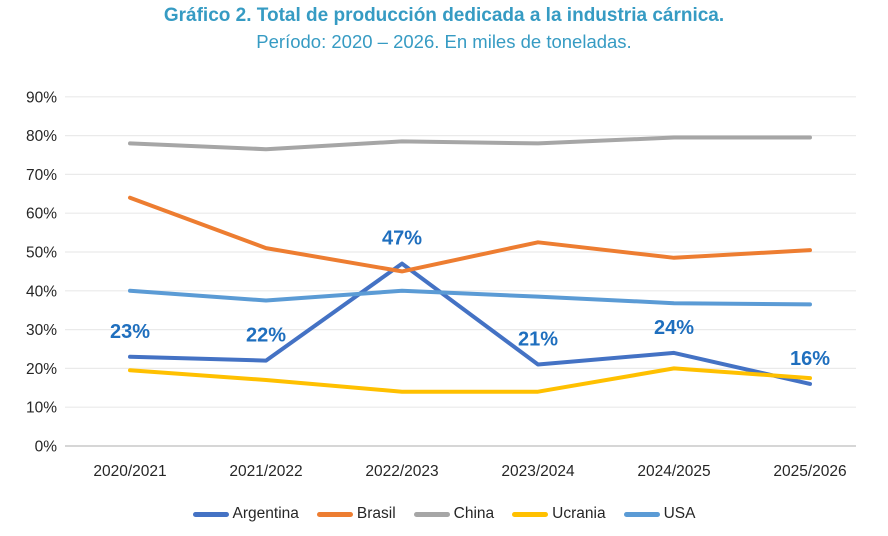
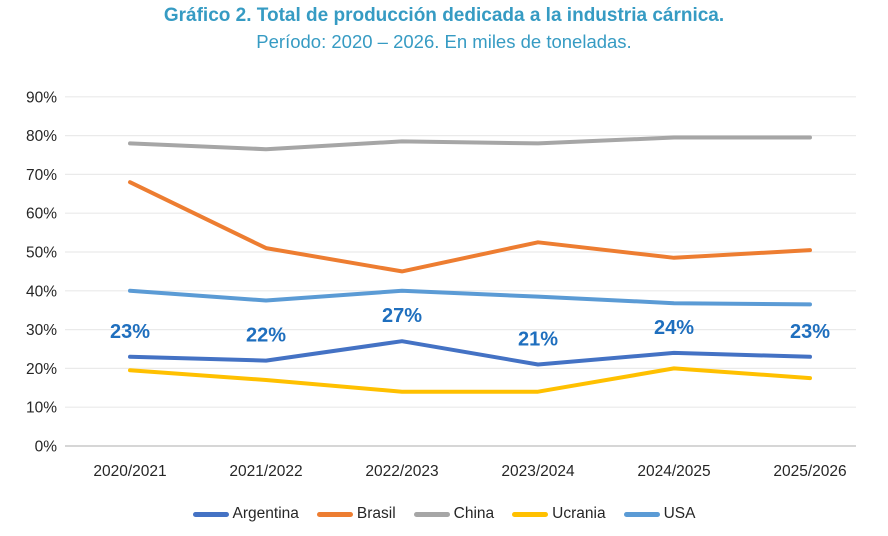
Brasil/2020/2021: 64% -> 68%
Argentina/2022/2023: 47% -> 27%
Argentina/2025/2026: 16% -> 23%
